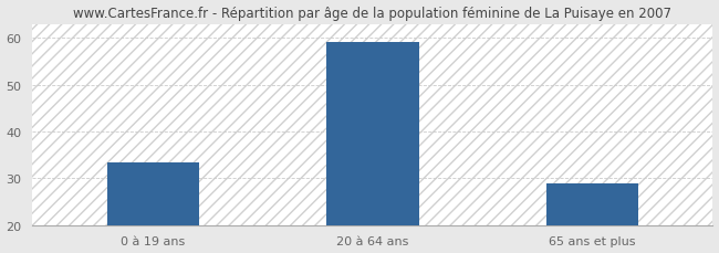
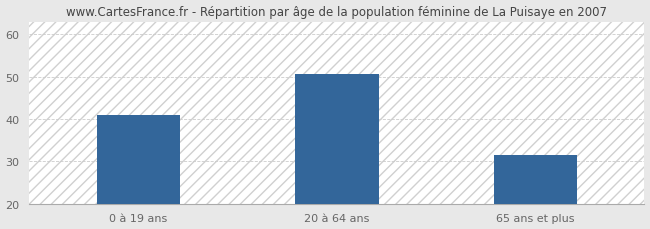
0 à 19 ans: 33.5 -> 41.0
20 à 64 ans: 59.0 -> 50.5
65 ans et plus: 29.0 -> 31.5
